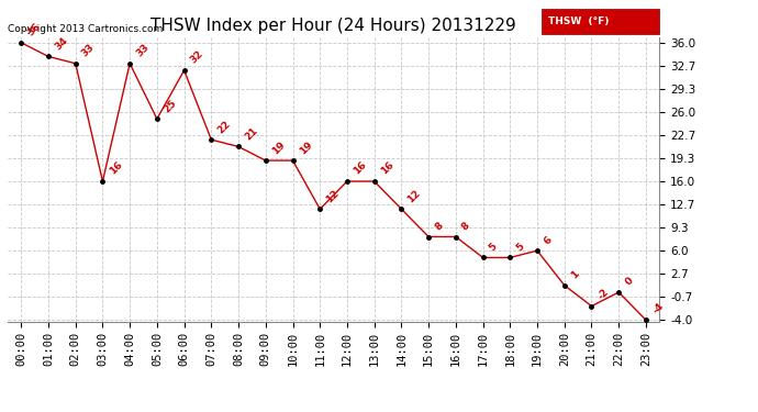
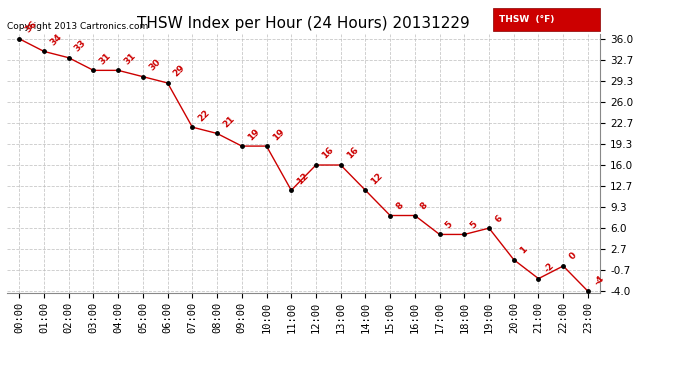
03:00: 16 -> 31
04:00: 33 -> 31
05:00: 25 -> 30
06:00: 32 -> 29
